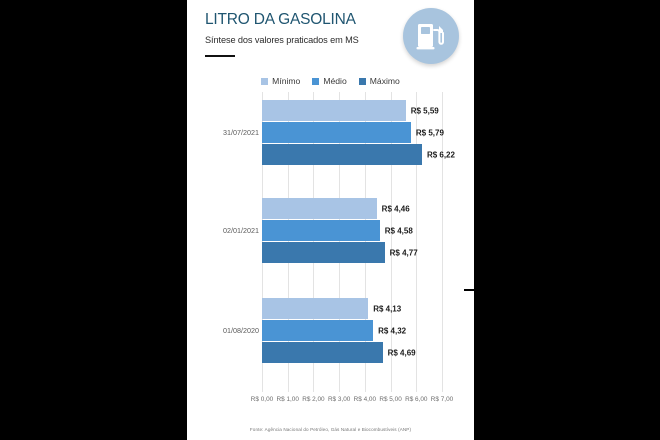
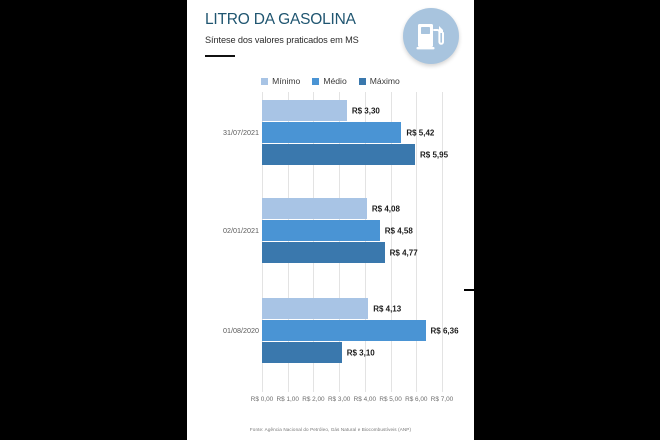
Mínimo/31/07/2021: 5,59 -> 3,30
Médio/31/07/2021: 5,79 -> 5,42
Máximo/31/07/2021: 6,22 -> 5,95
Mínimo/02/01/2021: 4,46 -> 4,08
Médio/01/08/2020: 4,32 -> 6,36
Máximo/01/08/2020: 4,69 -> 3,10
